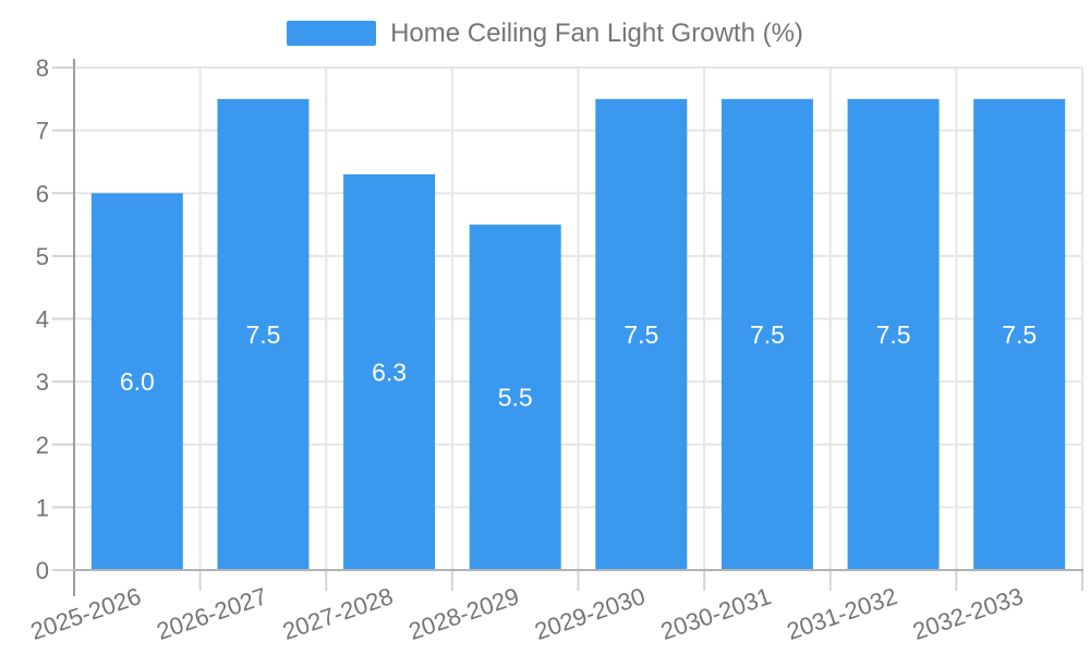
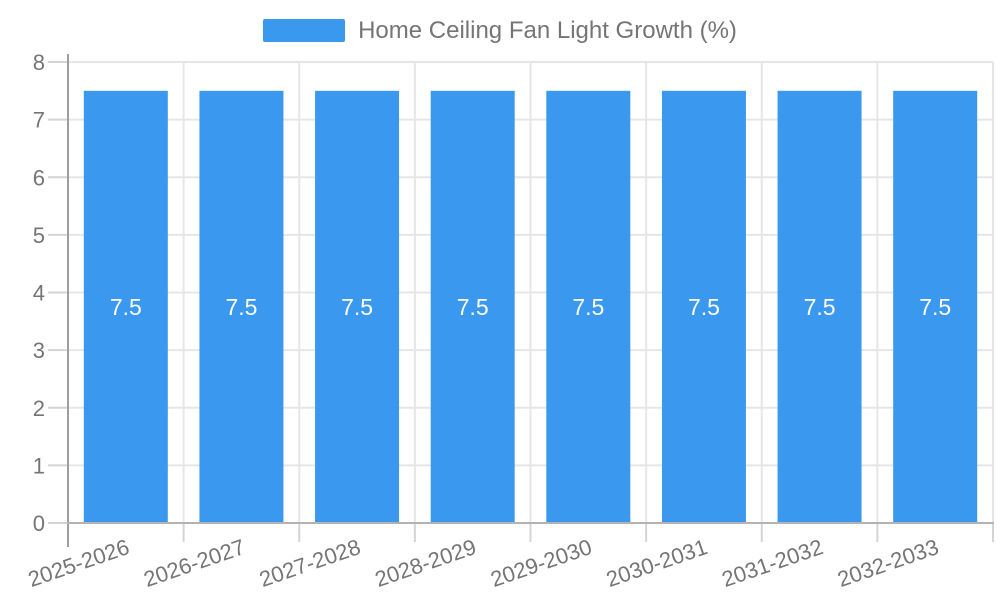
2025-2026: 6.0 -> 7.5
2027-2028: 6.3 -> 7.5
2028-2029: 5.5 -> 7.5
